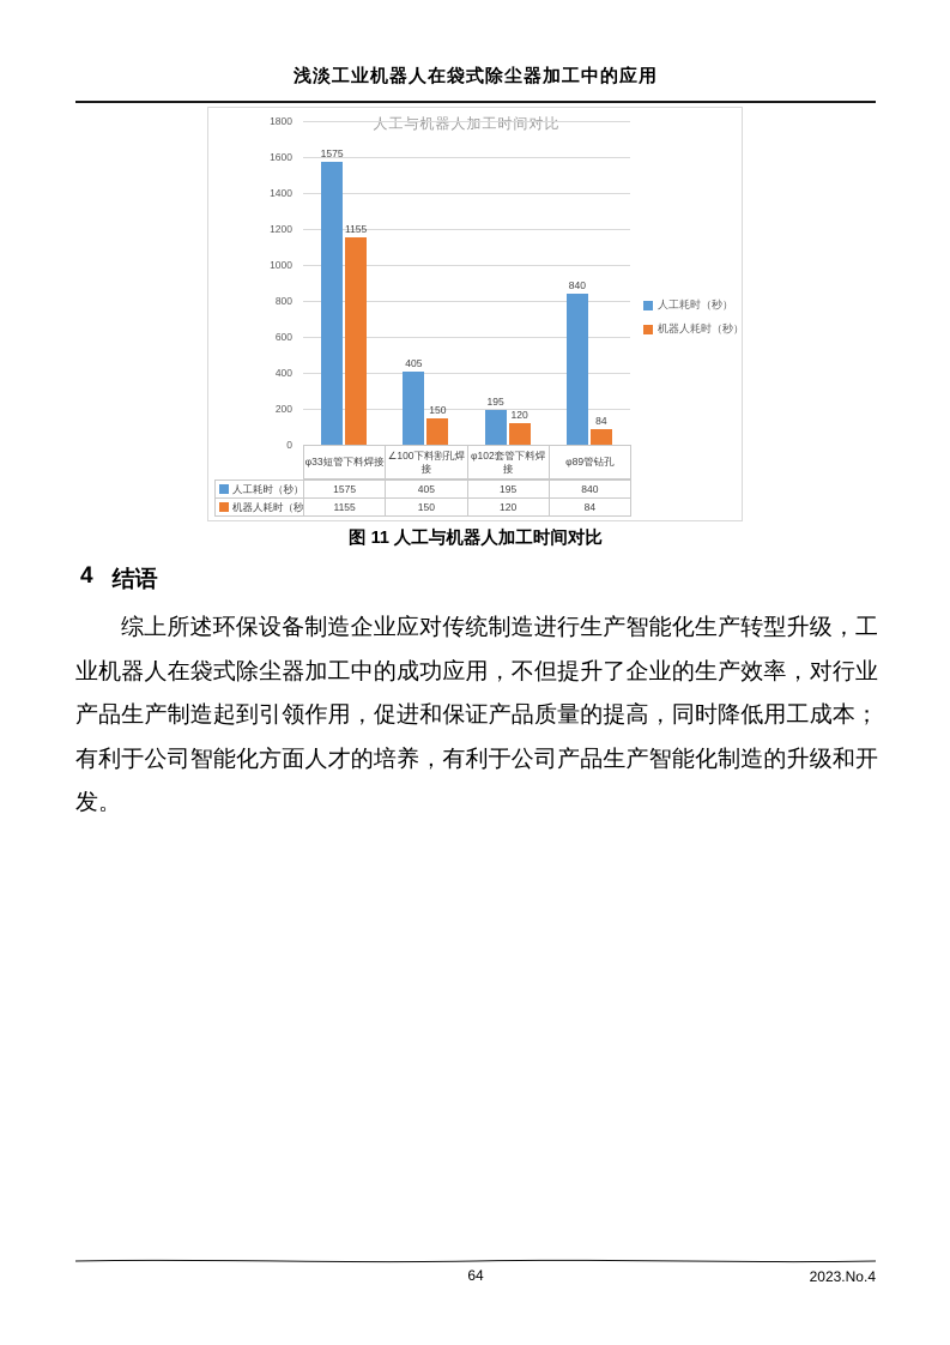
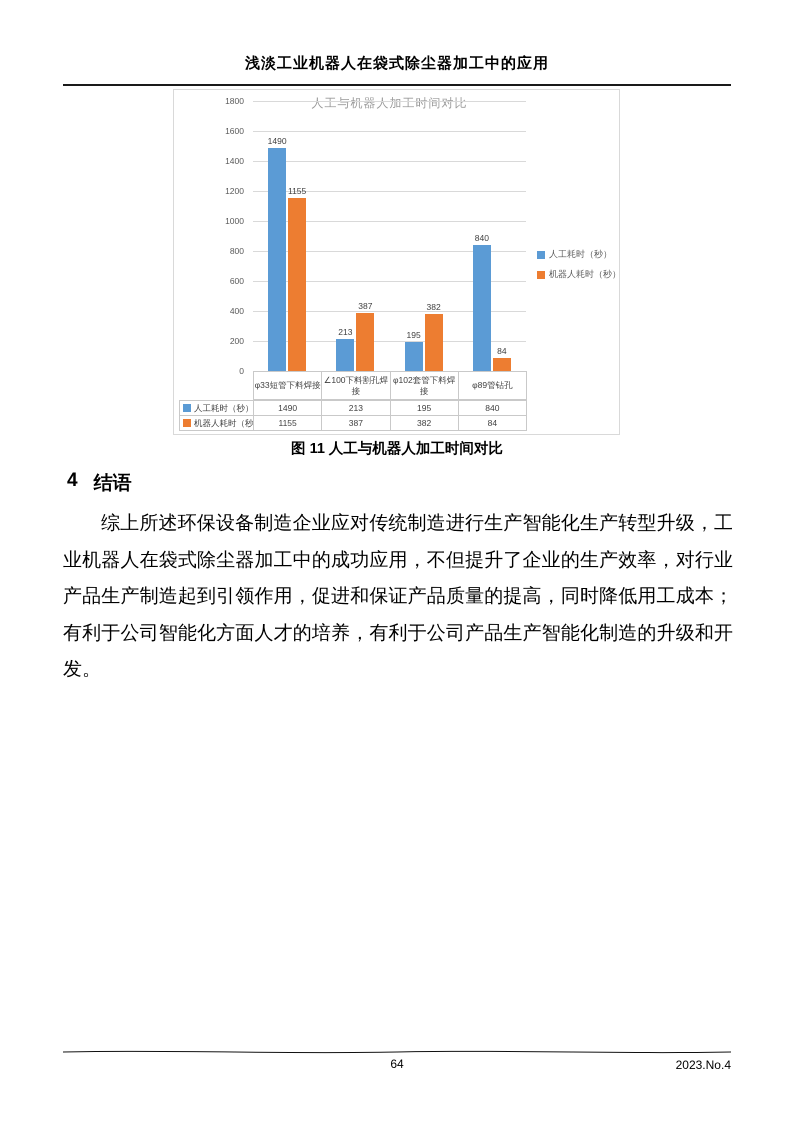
人工耗时（秒）/φ33短管下料焊接: 1575 -> 1490
人工耗时（秒）/∠100下料割孔焊接: 405 -> 213
机器人耗时（秒）/∠100下料割孔焊接: 150 -> 387
机器人耗时（秒）/φ102套管下料焊接: 120 -> 382
